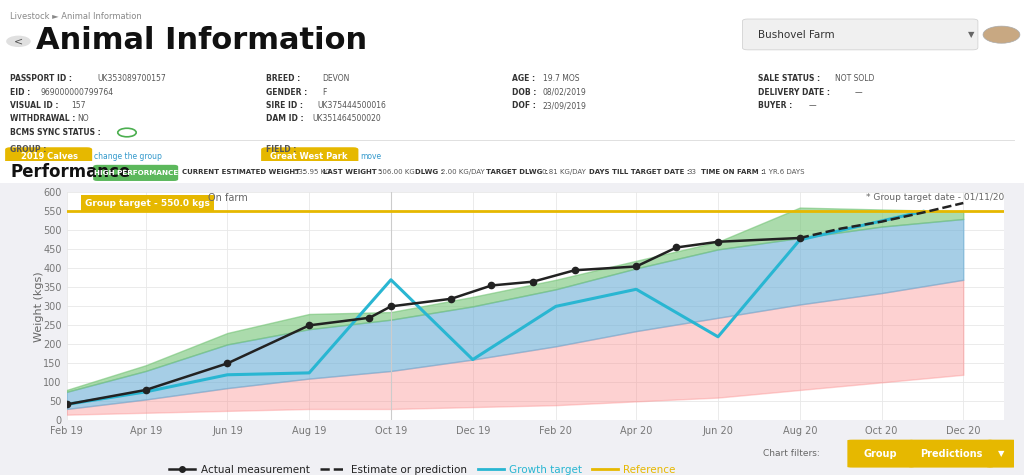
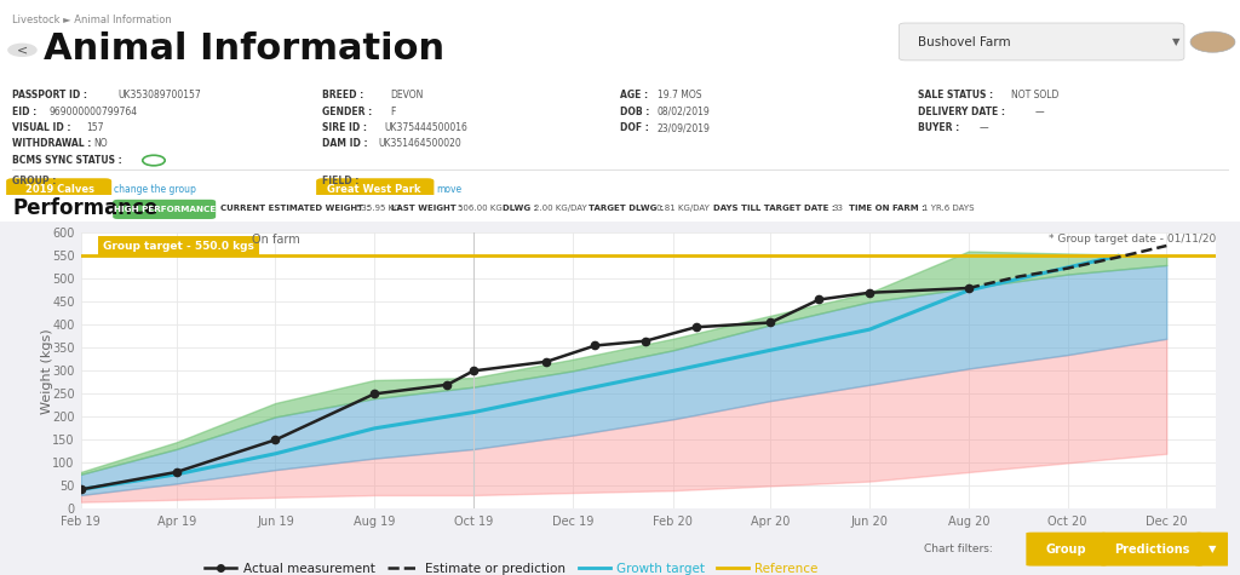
Growth target/Aug 19: 125 -> 175
Growth target/Oct 19: 370 -> 210
Growth target/Dec 19: 160 -> 255
Growth target/Jun 20: 220 -> 390
